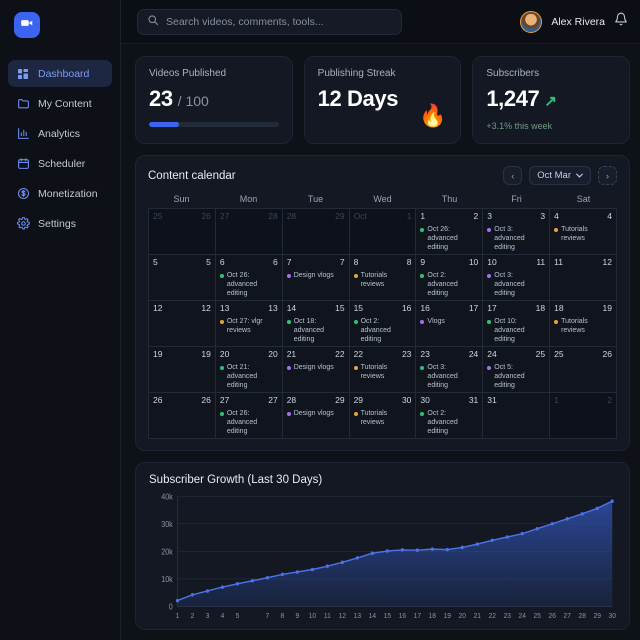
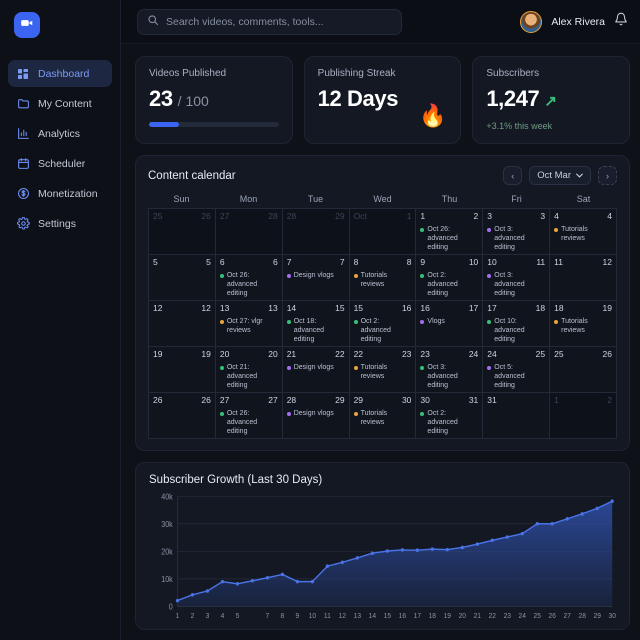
4: 7k -> 9k
9: 12k -> 9k
10: 13k -> 9k
25: 28k -> 30k
